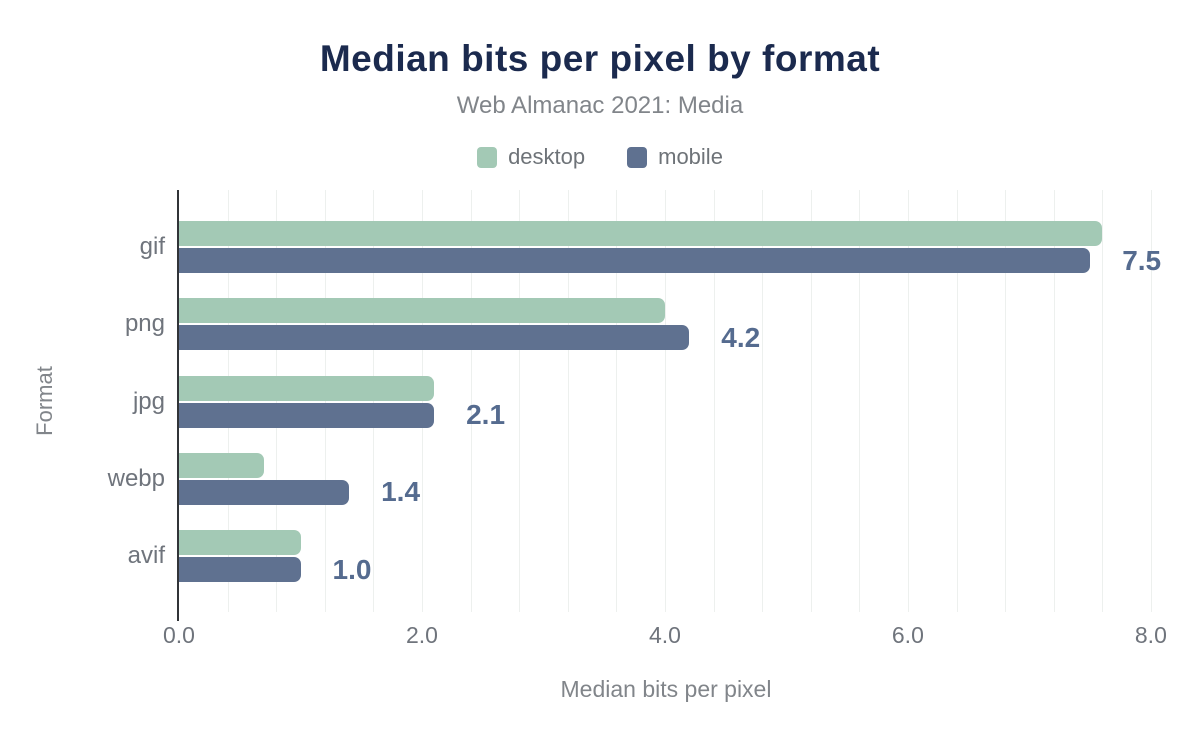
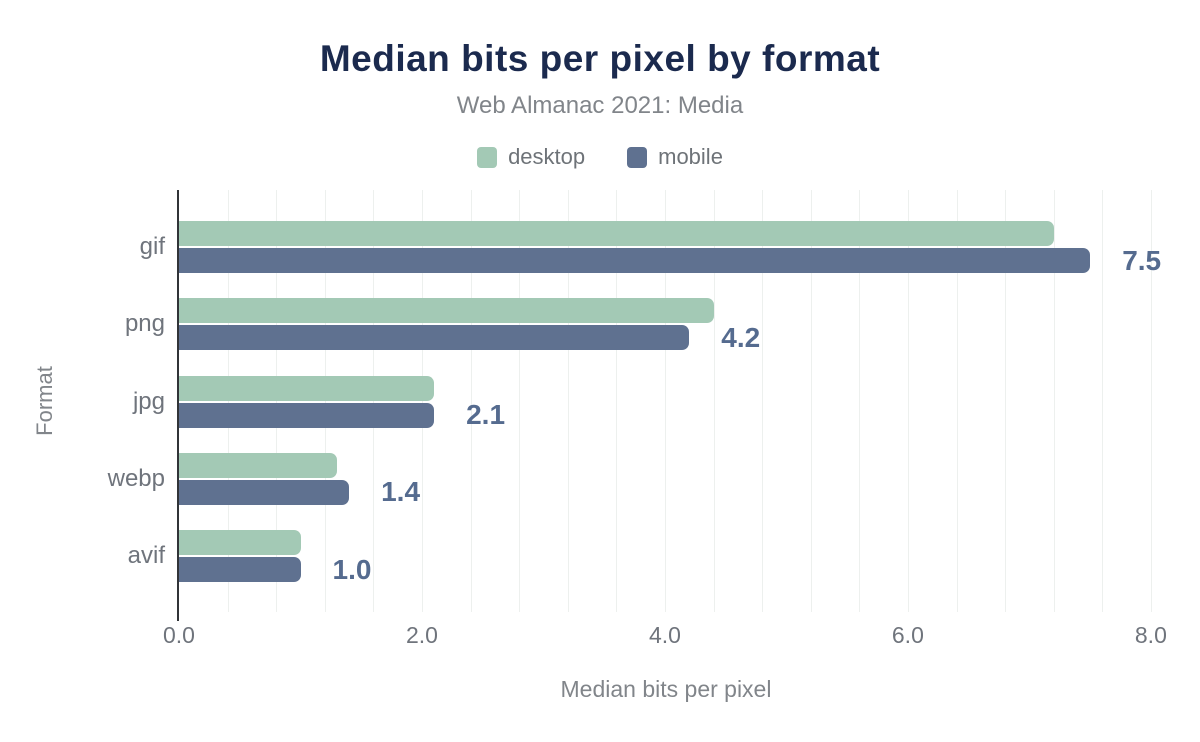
desktop/gif: 7.6 -> 7.2
desktop/png: 4.0 -> 4.4
desktop/webp: 0.7 -> 1.3
